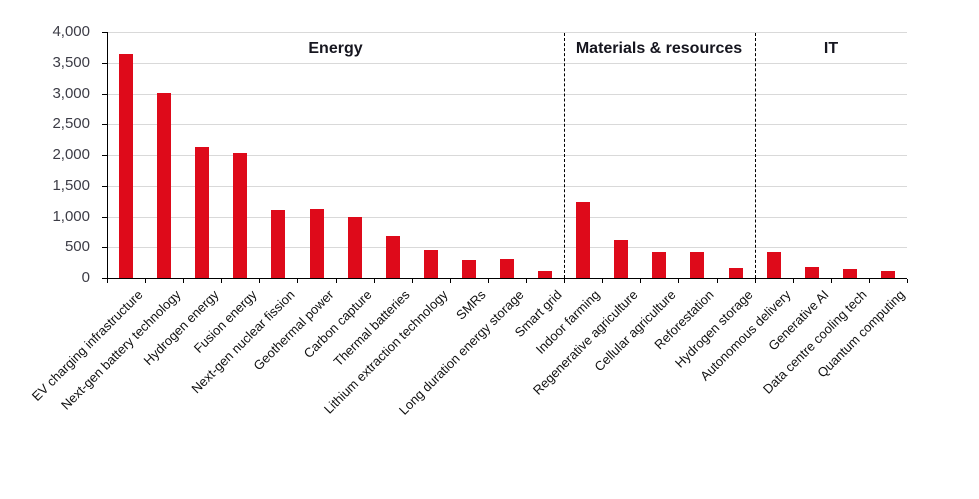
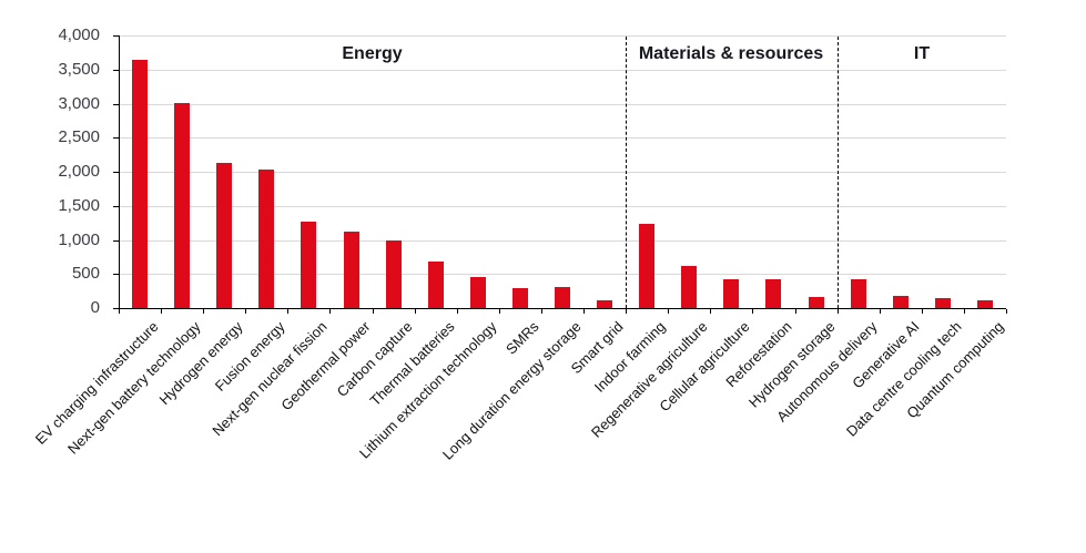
Next-gen nuclear fission: 1100 -> 1300
